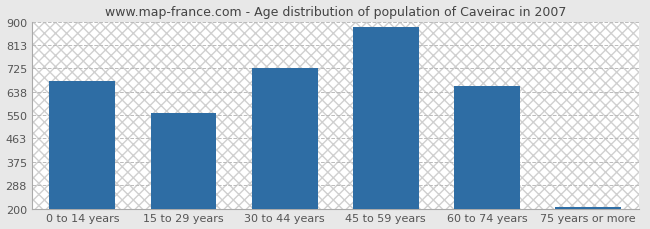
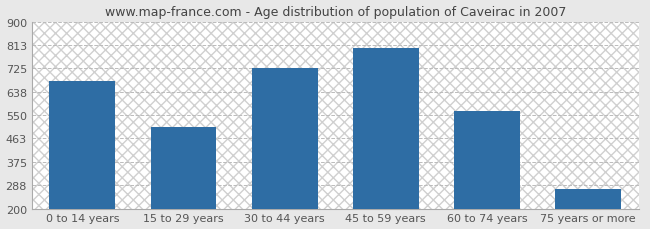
15 to 29 years: 557 -> 505
45 to 59 years: 880 -> 800
60 to 74 years: 660 -> 565
75 years or more: 207 -> 275
